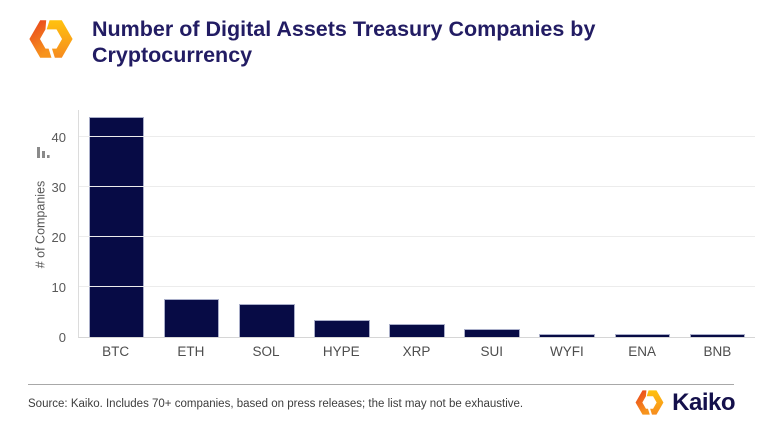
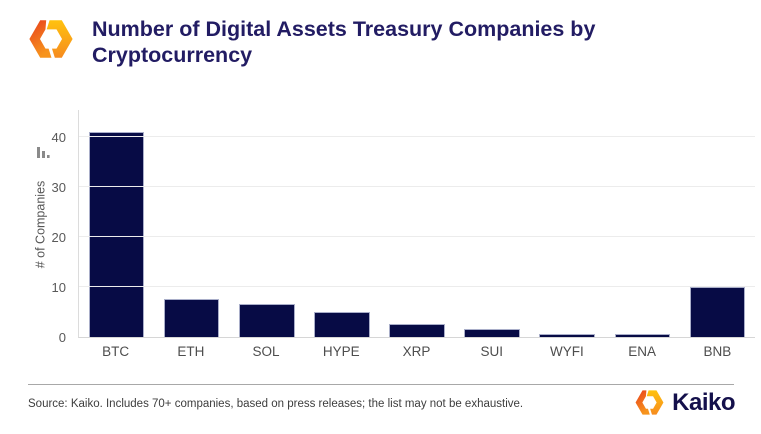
BTC: 44 -> 41
HYPE: 3 -> 5
BNB: 1 -> 10
